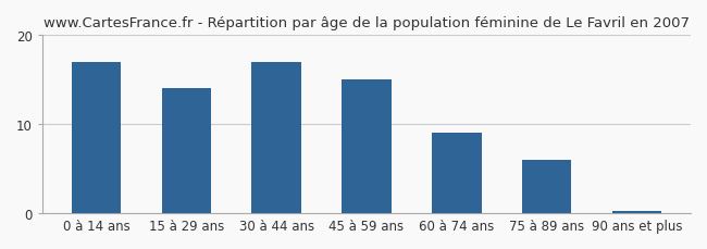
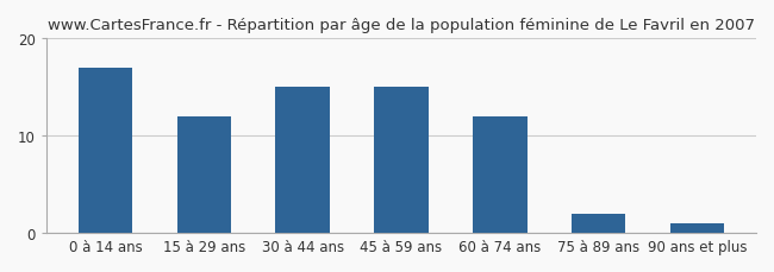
15 à 29 ans: 14.0 -> 12.0
30 à 44 ans: 17.0 -> 15.0
60 à 74 ans: 9.0 -> 12.0
75 à 89 ans: 6.0 -> 2.0
90 ans et plus: 0.3 -> 1.0
